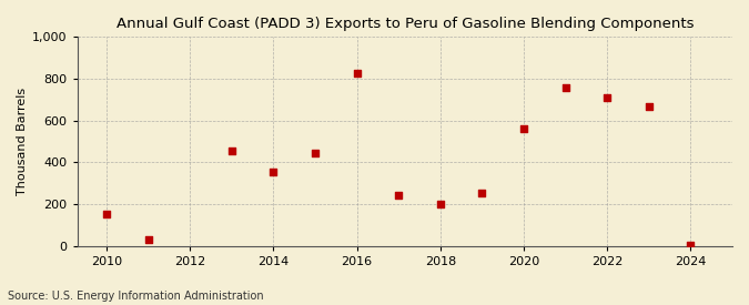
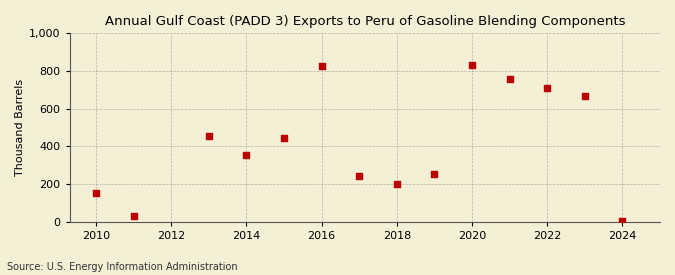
2020: 560 -> 830
